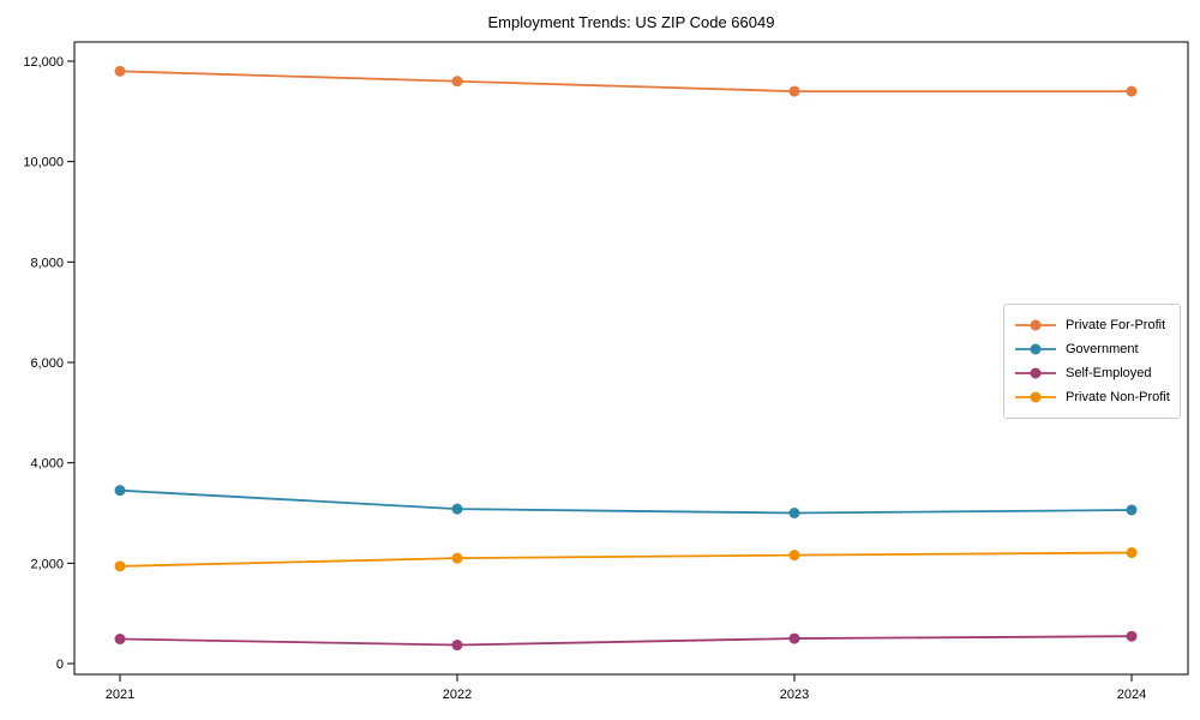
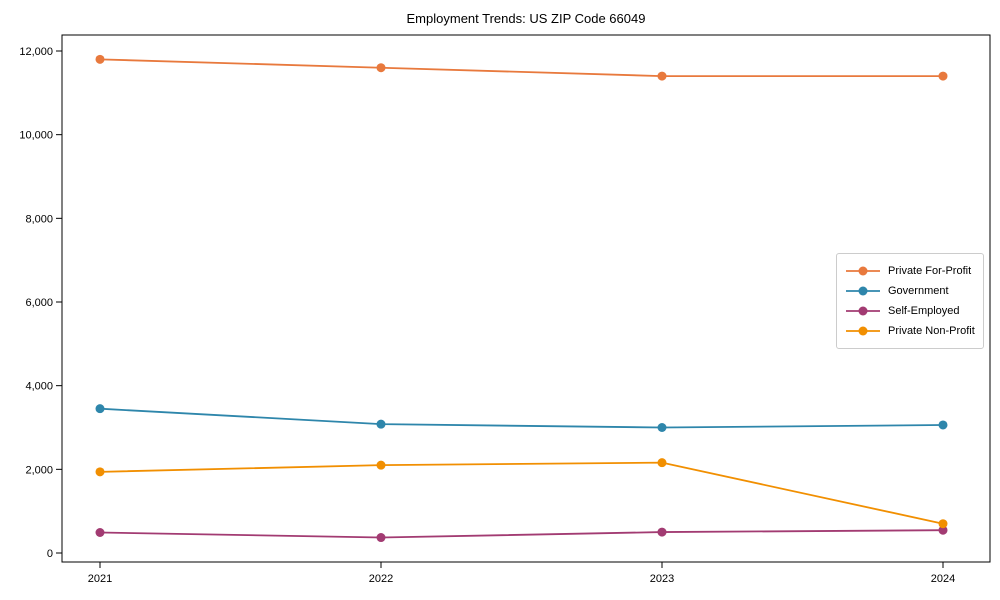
Private Non-Profit/2024: 2200 -> 700
